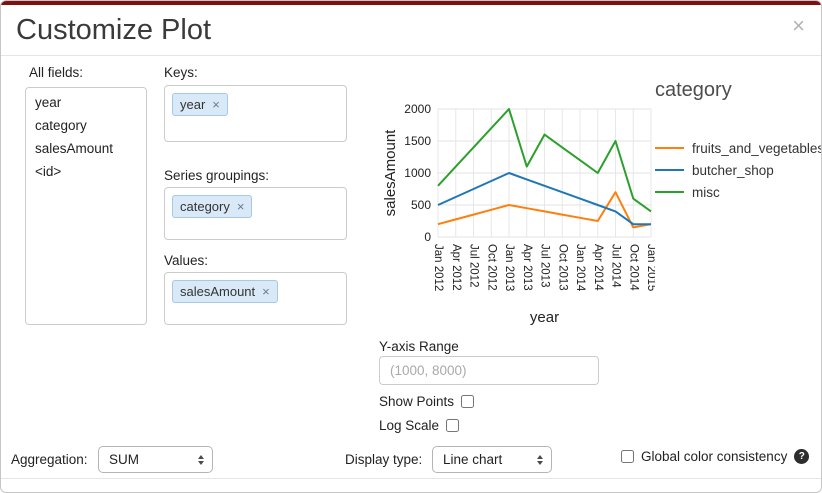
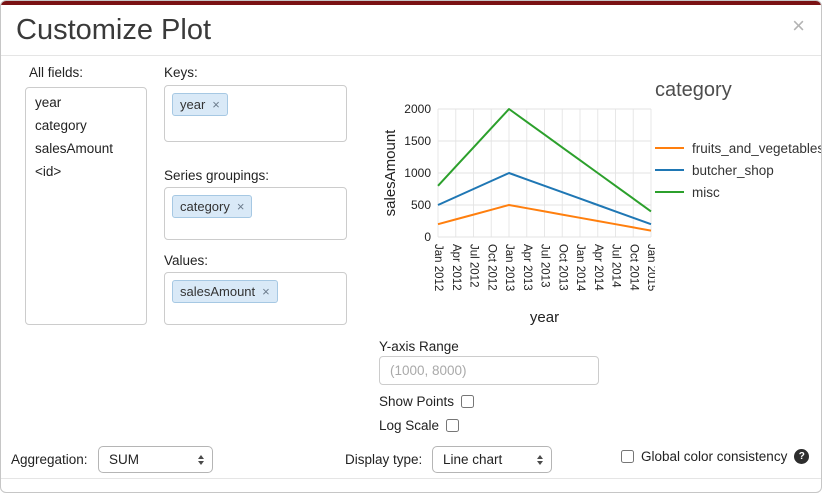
misc/Apr 2013: 1100 -> 1800
fruits_and_vegetables/Jul 2014: 700 -> 200
misc/Jul 2014: 1500 -> 800
butcher_shop/Oct 2014: 200 -> 300
fruits_and_vegetables/Jan 2015: 200 -> 100
